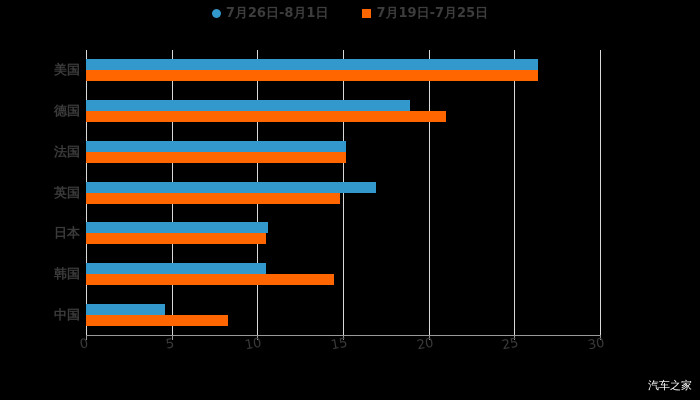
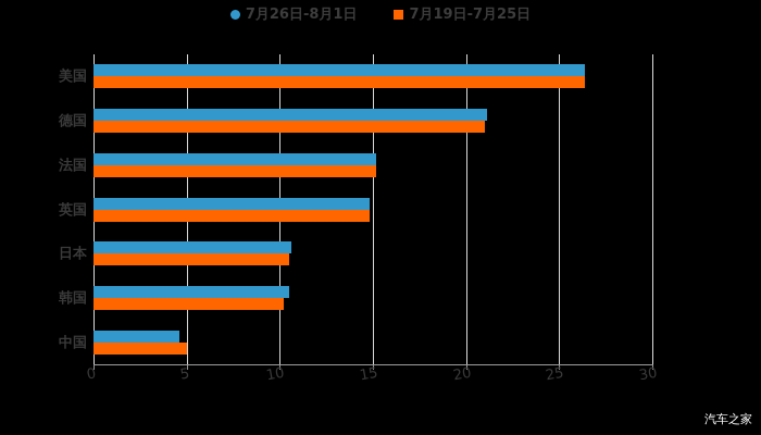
7月26日-8月1日/德国: 18.9 -> 21.1
7月26日-8月1日/英国: 16.9 -> 14.8
7月19日-7月25日/韩国: 14.5 -> 10.2
7月19日-7月25日/中国: 8.3 -> 5.0
